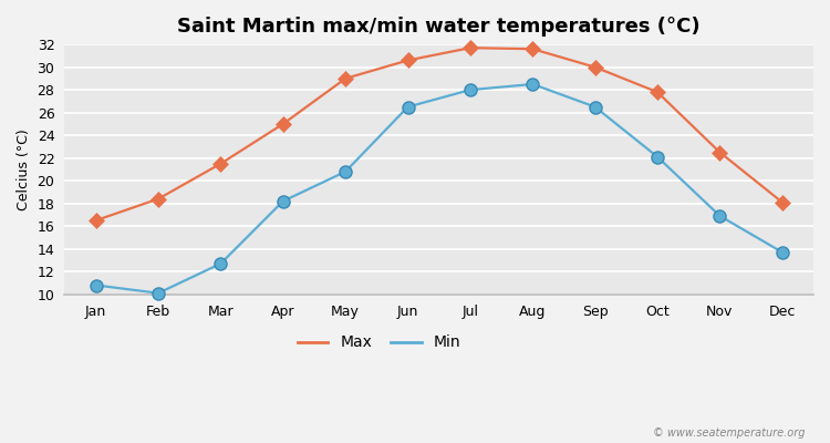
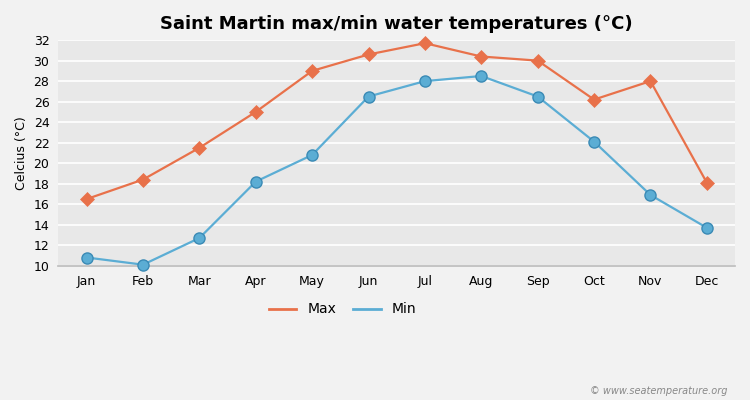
Max/Aug: 31.6 -> 30.4
Max/Oct: 27.8 -> 26.2
Max/Nov: 22.5 -> 28.0
